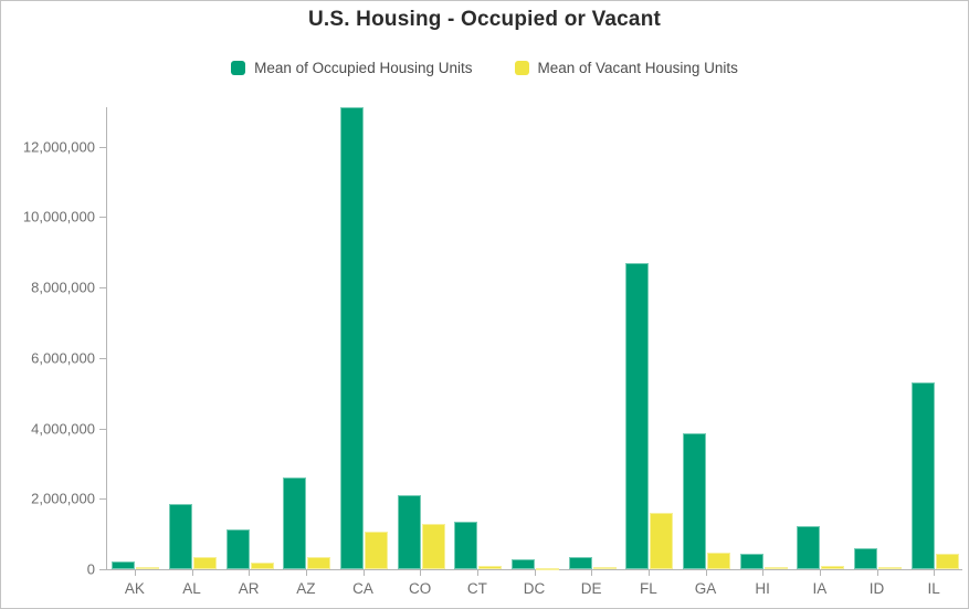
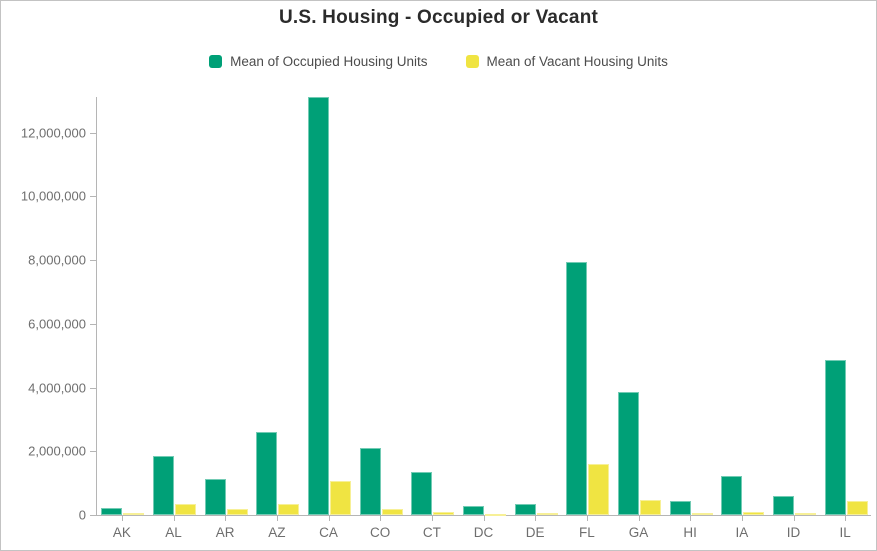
Mean of Vacant Housing Units/CO: 1300000 -> 200000
Mean of Occupied Housing Units/FL: 8700000 -> 7900000
Mean of Occupied Housing Units/IL: 5300000 -> 4900000
